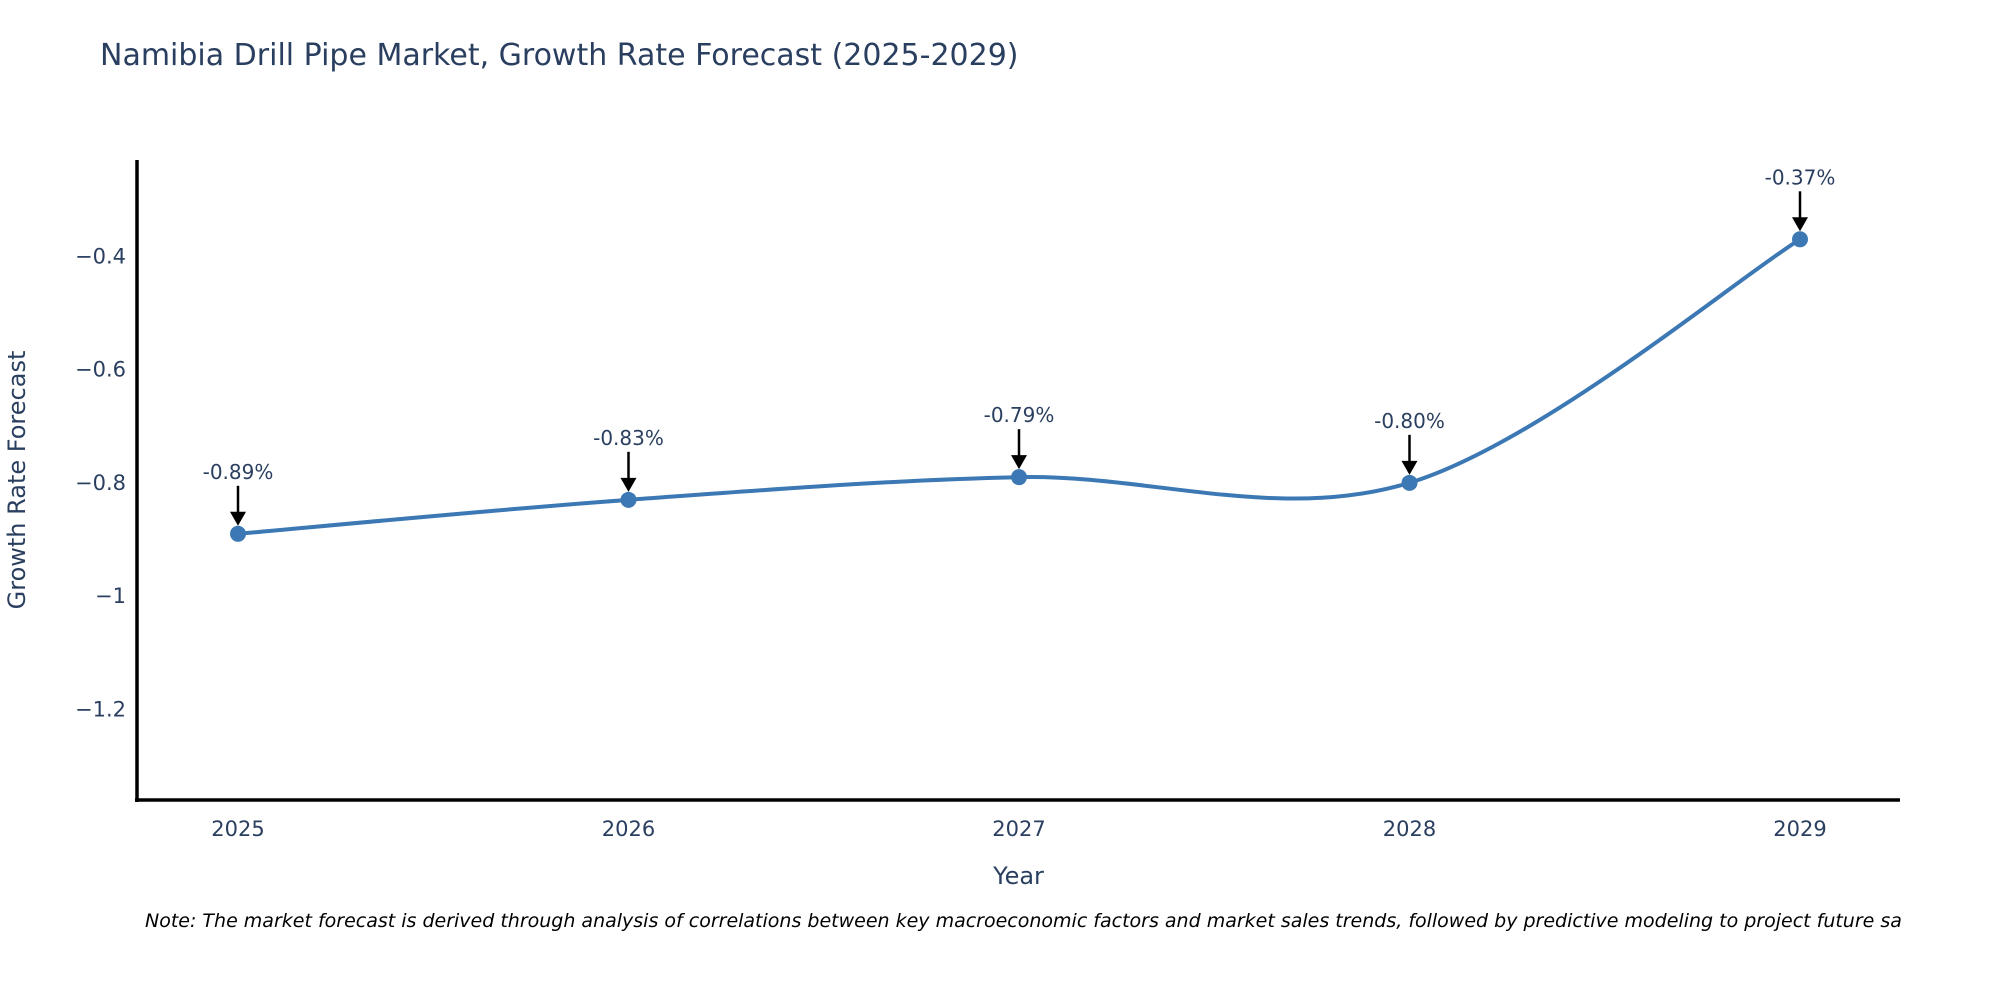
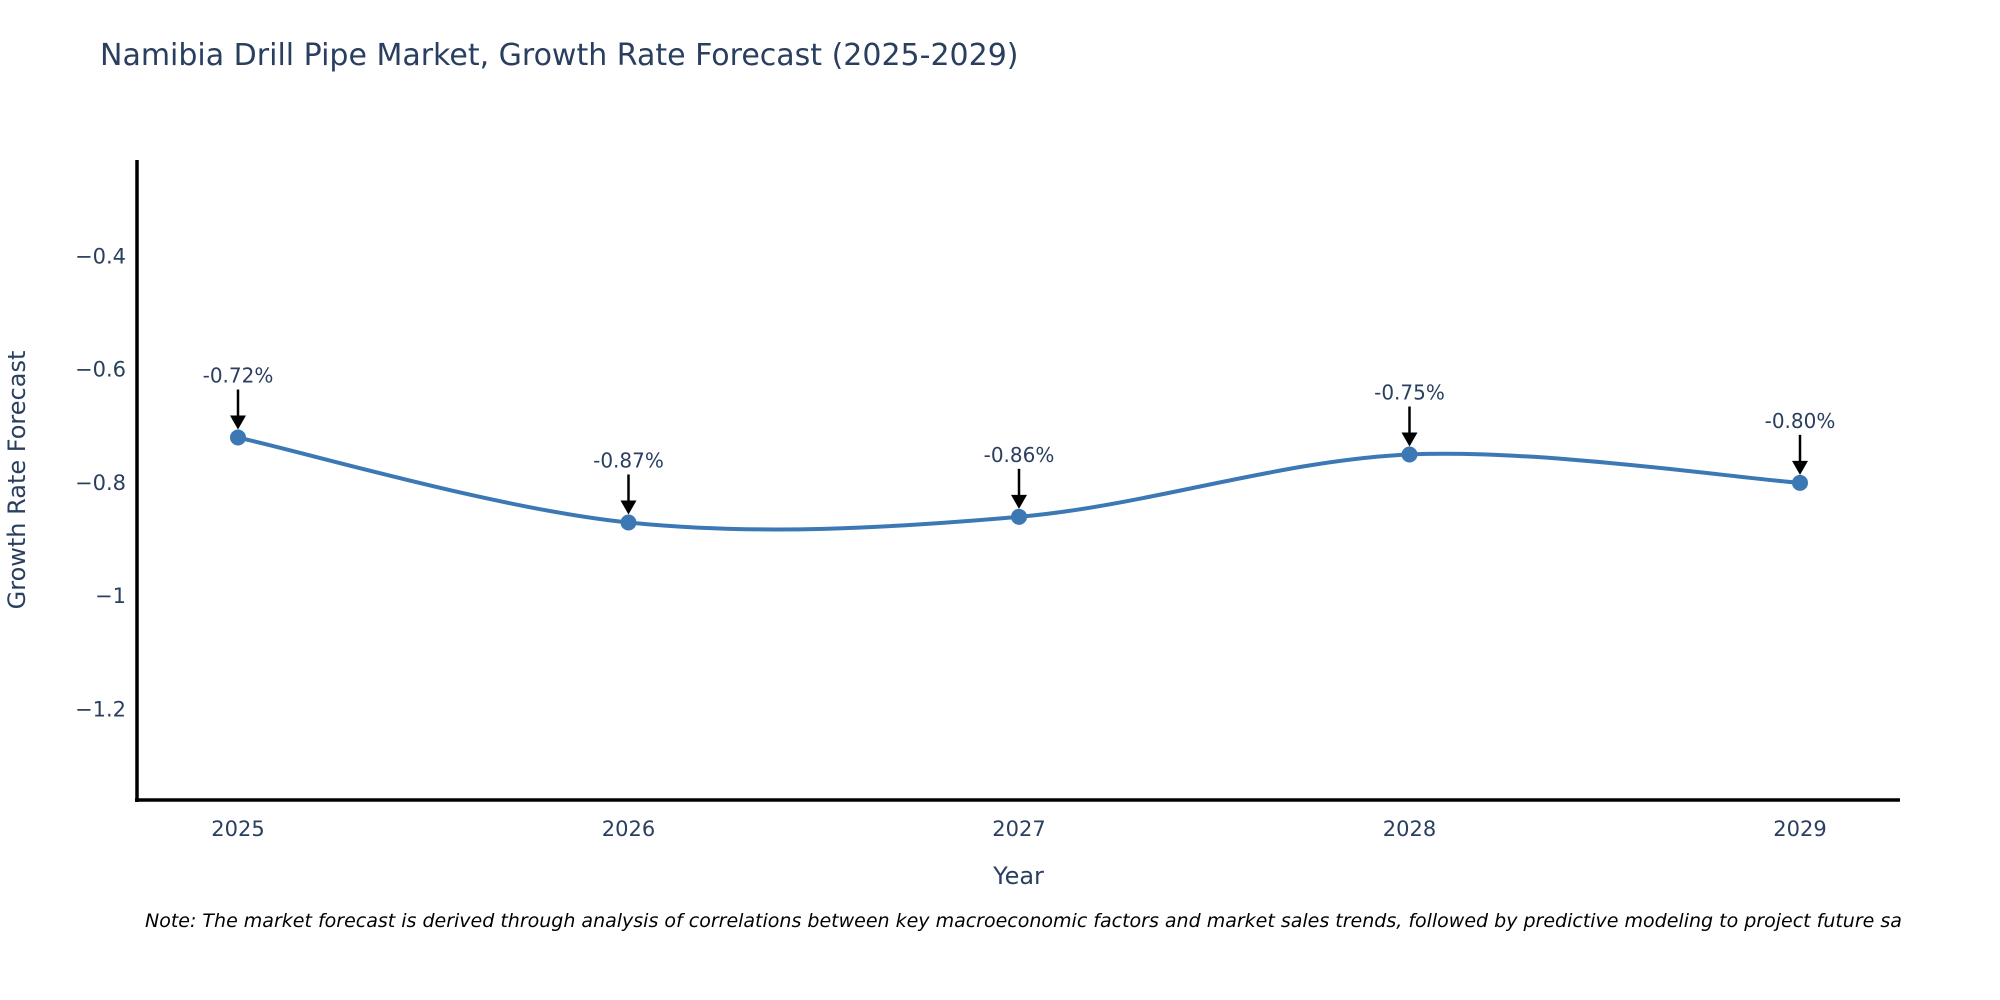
2025: -0.89% -> -0.72%
2026: -0.83% -> -0.87%
2027: -0.79% -> -0.86%
2028: -0.80% -> -0.75%
2029: -0.37% -> -0.80%
